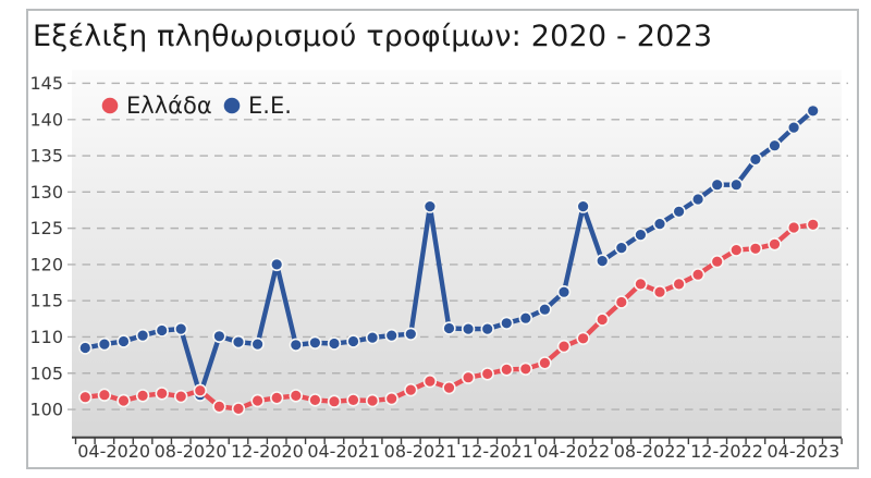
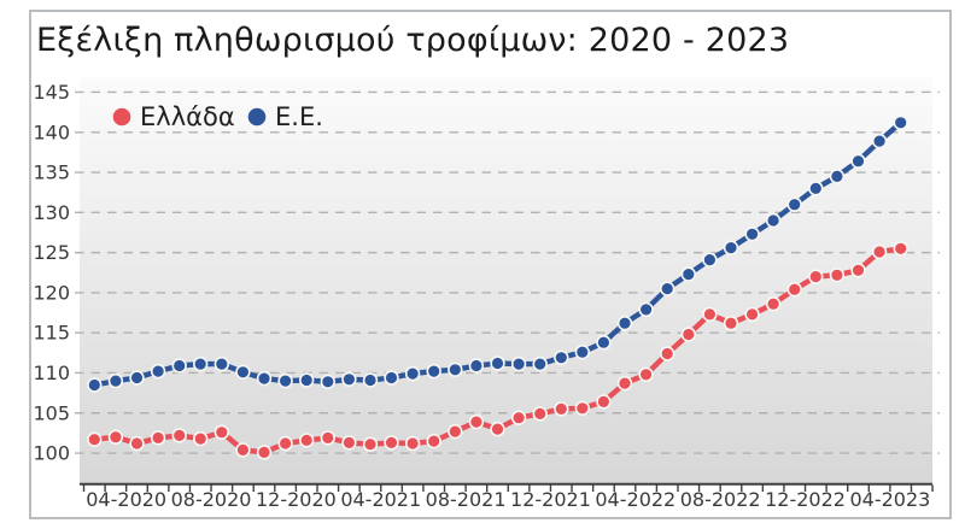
Ε.Ε./08-2020: 102 -> 111
Ε.Ε./12-2020: 120 -> 109
Ε.Ε./08-2021: 128 -> 111
Ε.Ε./04-2022: 128 -> 118
Ε.Ε./12-2022: 131 -> 133
